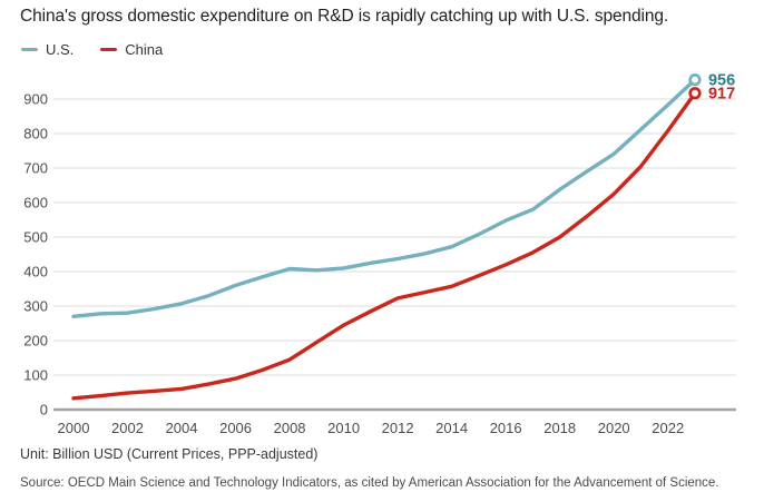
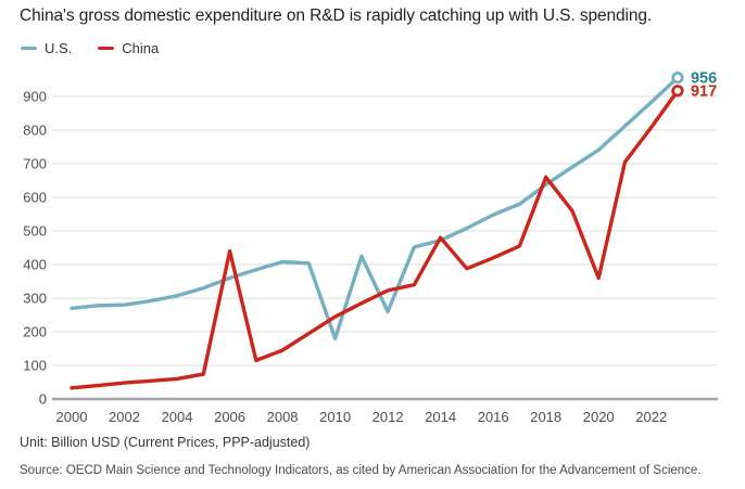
China/2006: 90 -> 440
U.S./2010: 410 -> 180
U.S./2012: 440 -> 260
China/2014: 360 -> 480
China/2018: 500 -> 660
China/2020: 620 -> 360
